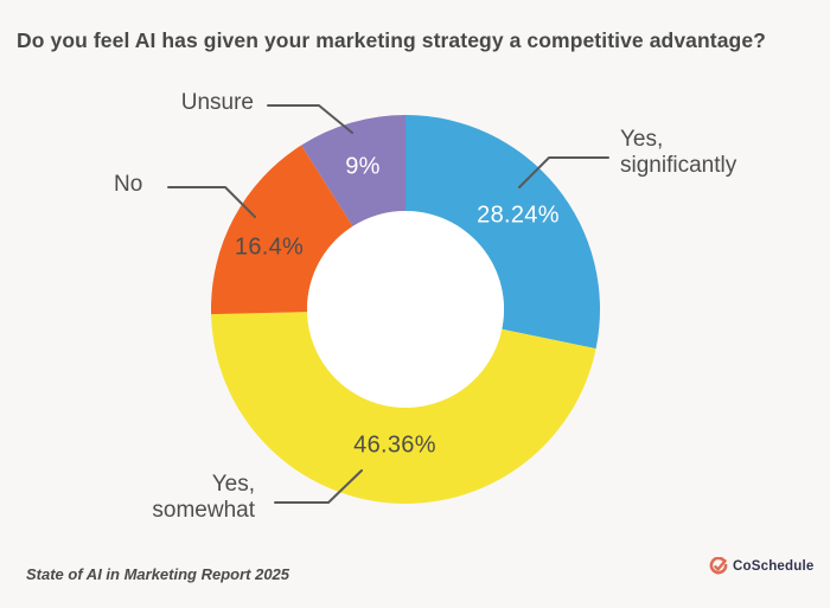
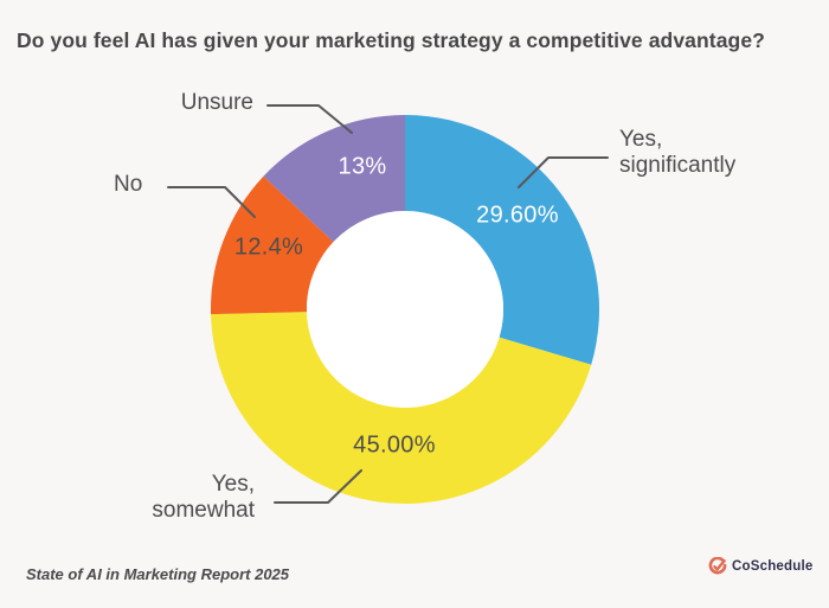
Yes, significantly: 28.24% -> 29.60%
Yes, somewhat: 46.36% -> 45.00%
No: 16.4% -> 12.4%
Unsure: 9% -> 13%
